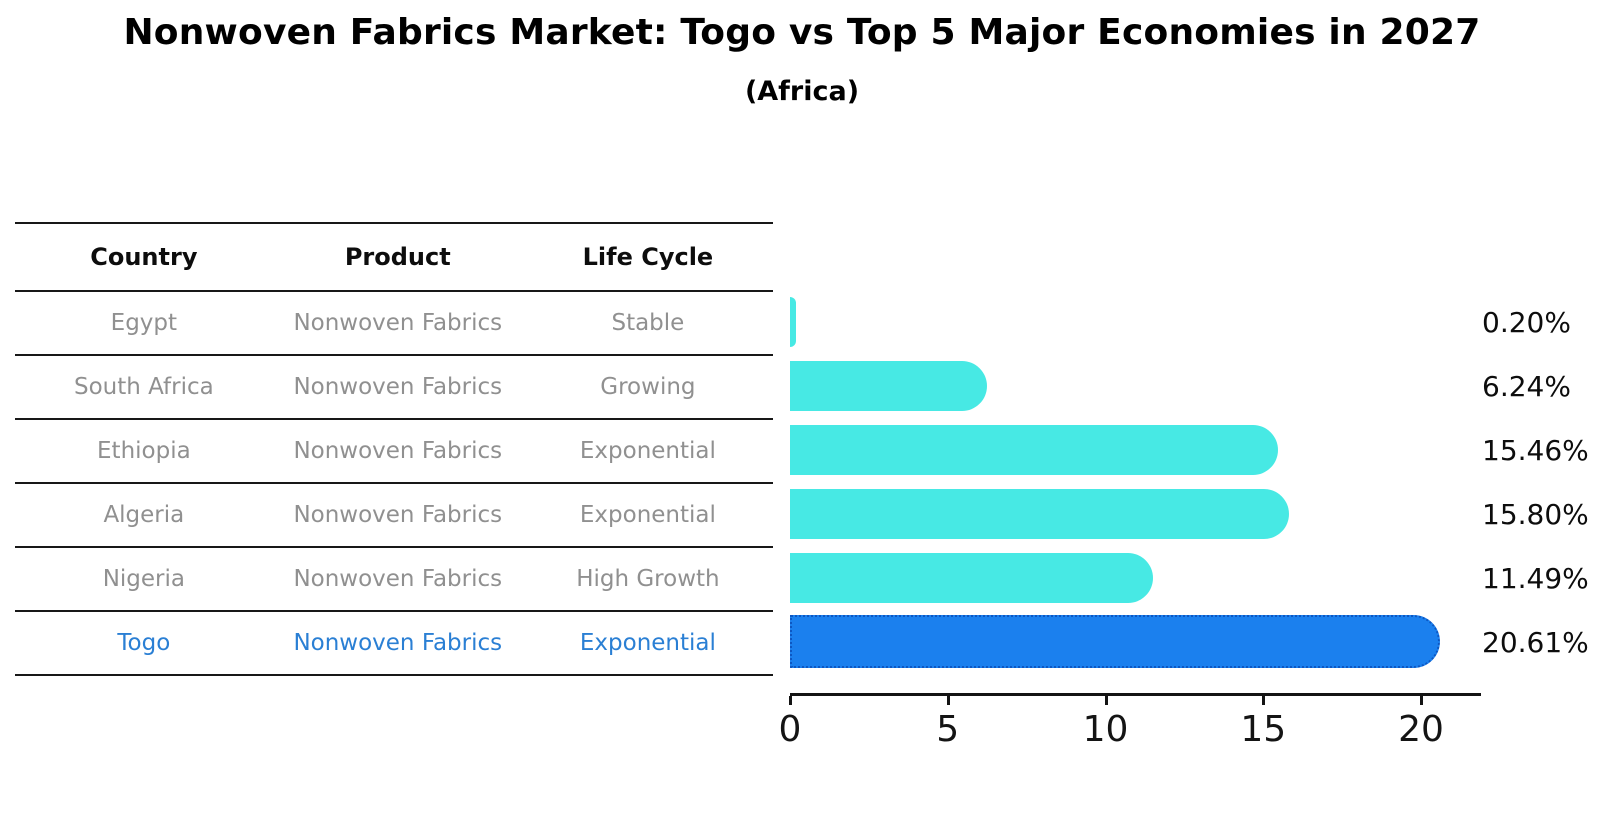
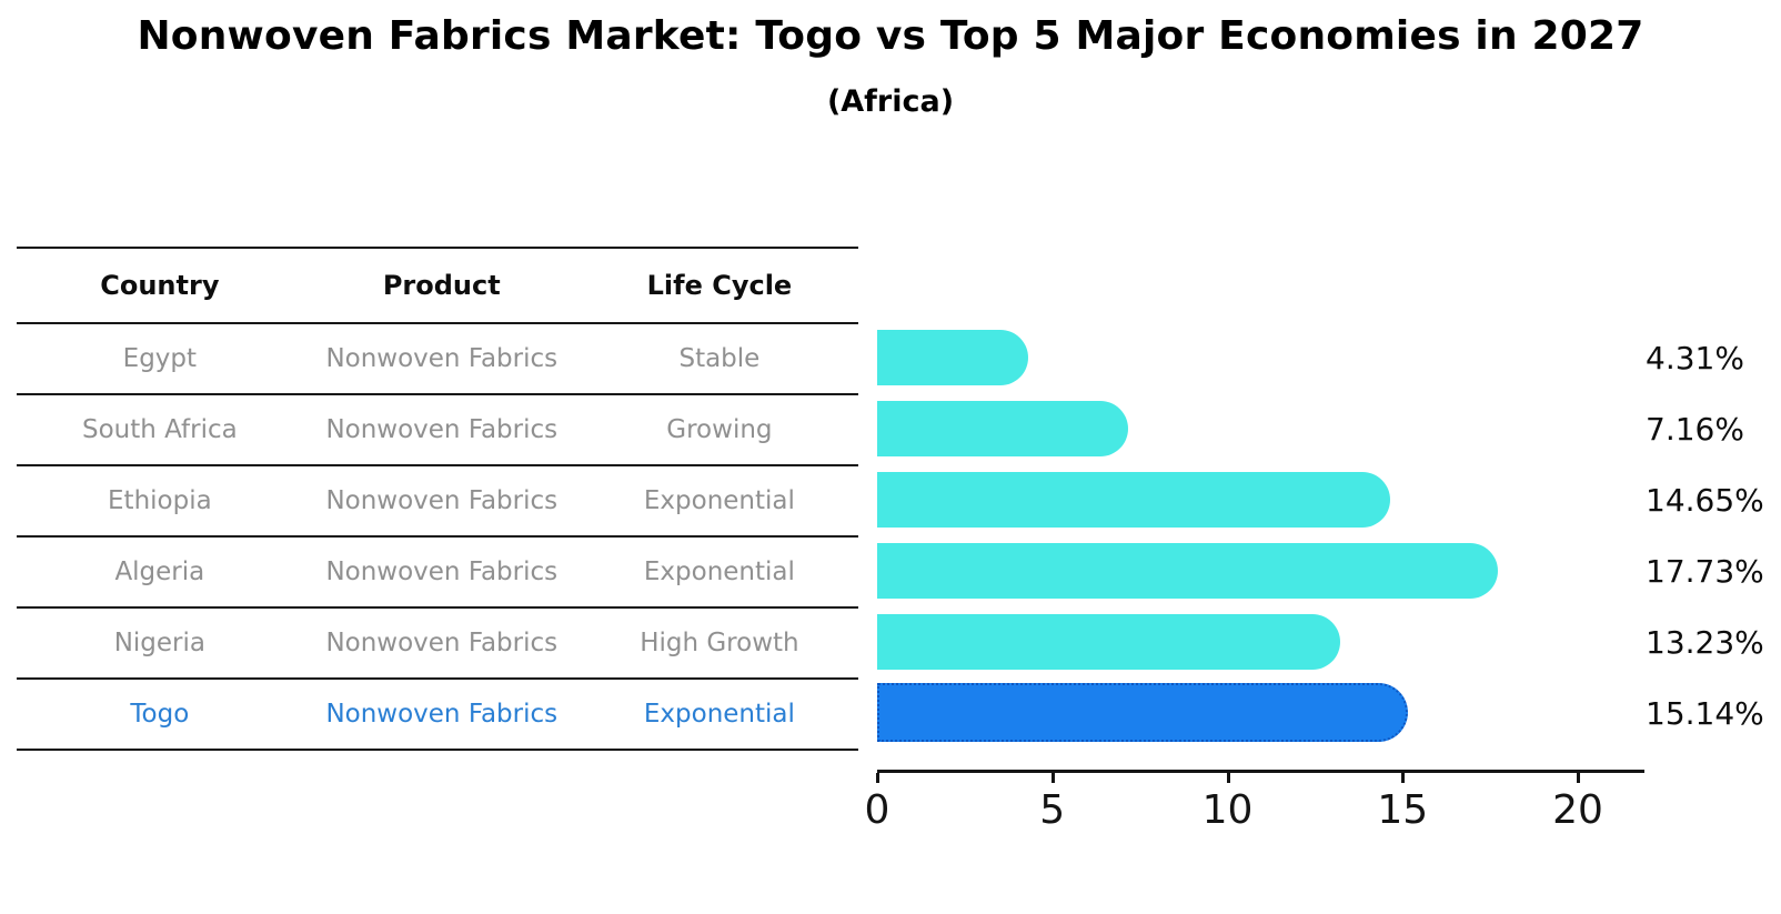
Egypt: 0.20% -> 4.31%
South Africa: 6.24% -> 7.16%
Ethiopia: 15.46% -> 14.65%
Algeria: 15.80% -> 17.73%
Nigeria: 11.49% -> 13.23%
Togo: 20.61% -> 15.14%
